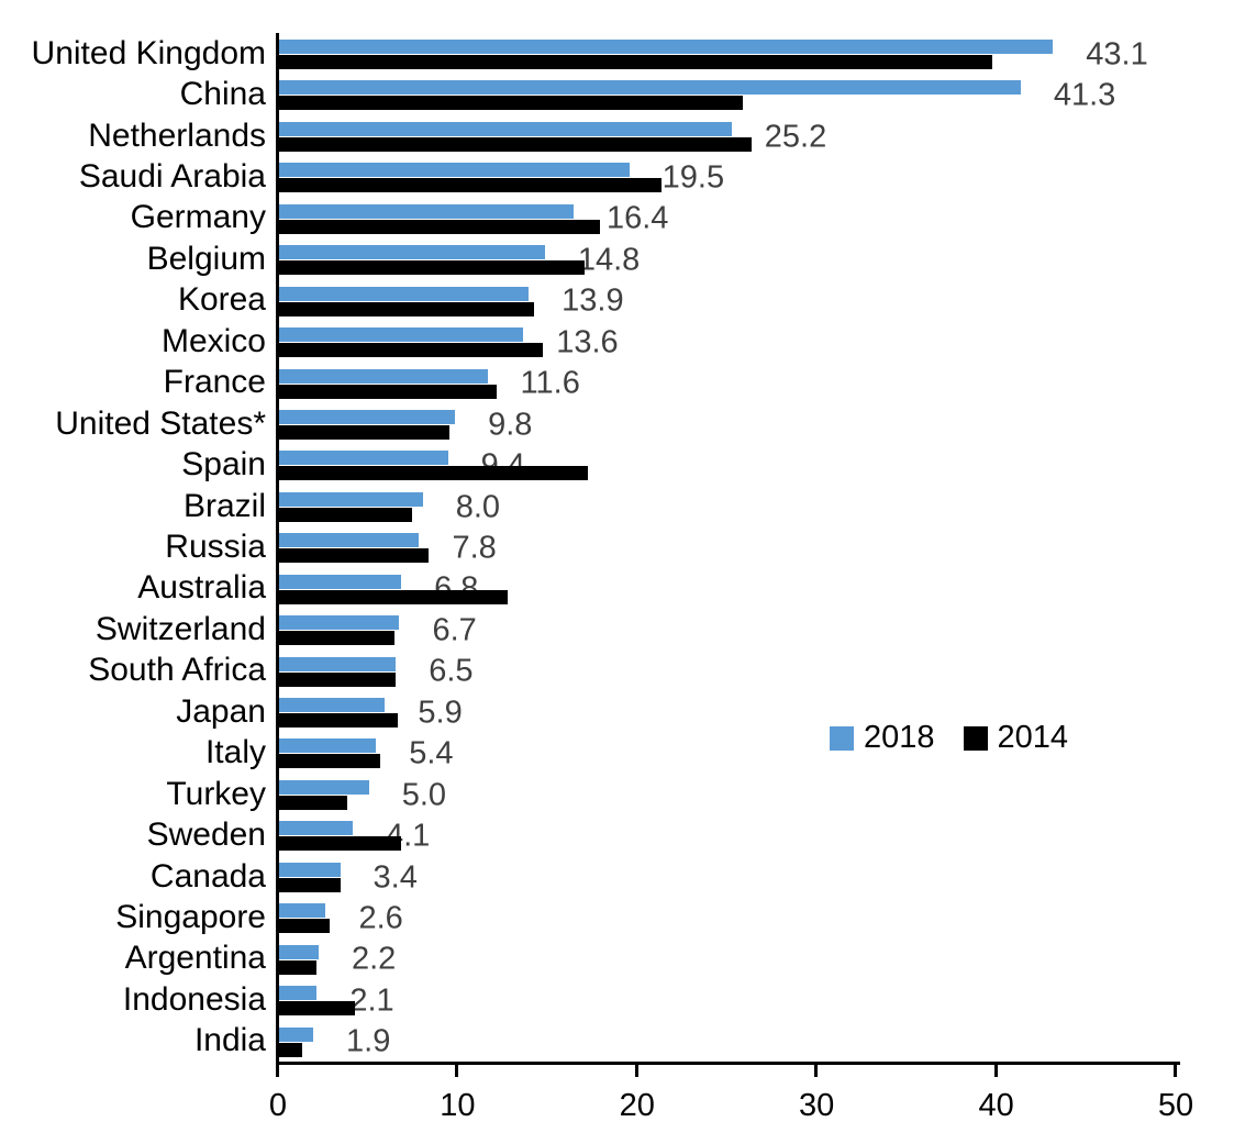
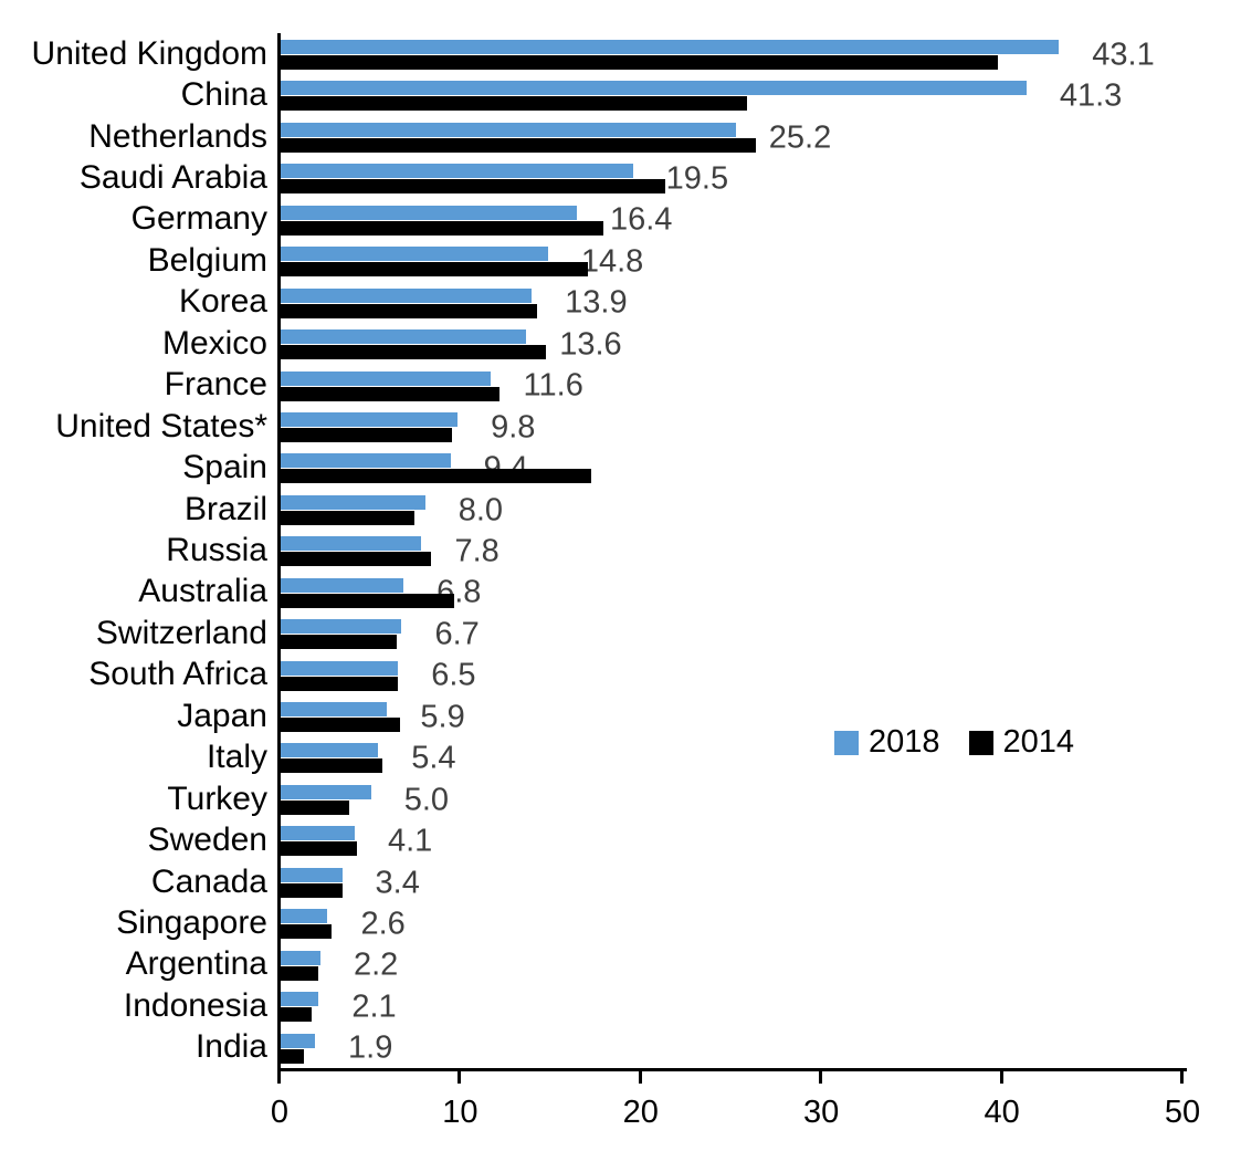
2014/Australia: 12.7 -> 9.6
2014/Sweden: 6.8 -> 4.2
2014/Indonesia: 4.2 -> 1.7
